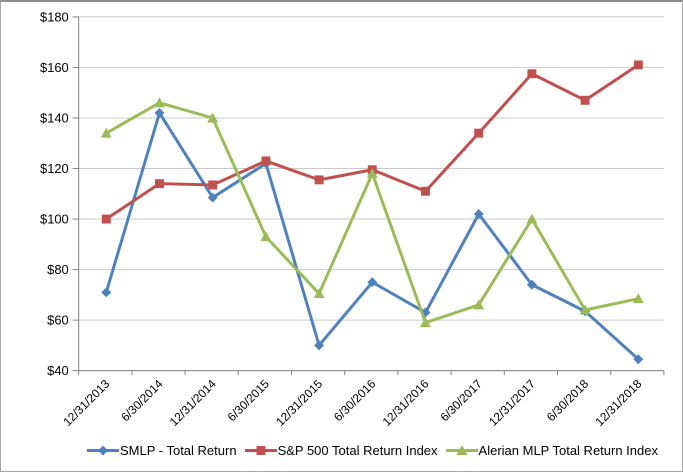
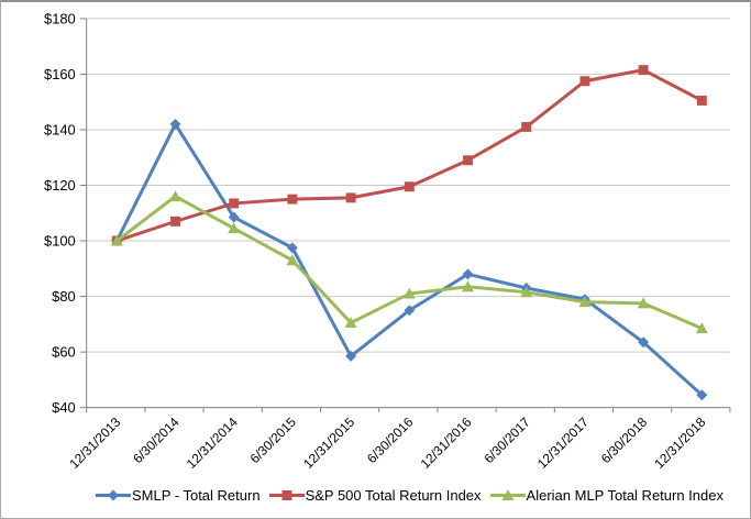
SMLP - Total Return/12/31/2013: $71 -> $100
Alerian MLP Total Return Index/12/31/2013: $134 -> $100
S&P 500 Total Return Index/6/30/2014: $114 -> $107
Alerian MLP Total Return Index/6/30/2014: $146 -> $116
Alerian MLP Total Return Index/12/31/2014: $140 -> $104
SMLP - Total Return/6/30/2015: $122 -> $98
S&P 500 Total Return Index/6/30/2015: $123 -> $115
SMLP - Total Return/12/31/2015: $50 -> $58
Alerian MLP Total Return Index/6/30/2016: $118 -> $81
SMLP - Total Return/12/31/2016: $63 -> $88
S&P 500 Total Return Index/12/31/2016: $111 -> $129
Alerian MLP Total Return Index/12/31/2016: $59 -> $84
SMLP - Total Return/6/30/2017: $102 -> $83
S&P 500 Total Return Index/6/30/2017: $134 -> $141
Alerian MLP Total Return Index/6/30/2017: $66 -> $82
SMLP - Total Return/12/31/2017: $74 -> $79
Alerian MLP Total Return Index/12/31/2017: $100 -> $78
S&P 500 Total Return Index/6/30/2018: $147 -> $162
Alerian MLP Total Return Index/6/30/2018: $64 -> $78
S&P 500 Total Return Index/12/31/2018: $161 -> $150
